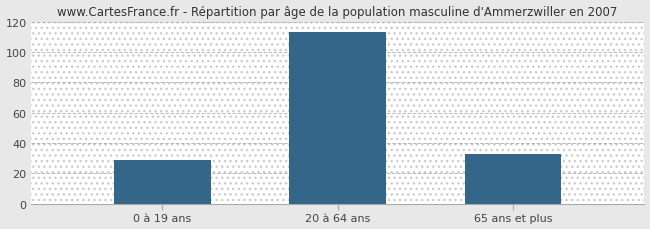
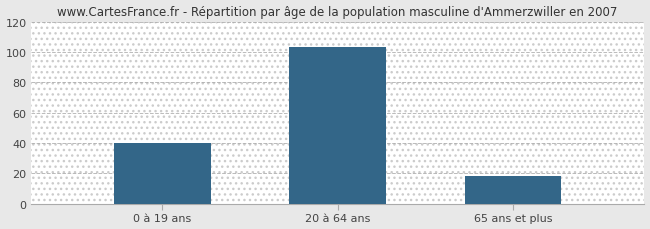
0 à 19 ans: 29 -> 40
20 à 64 ans: 113 -> 103
65 ans et plus: 33 -> 18
